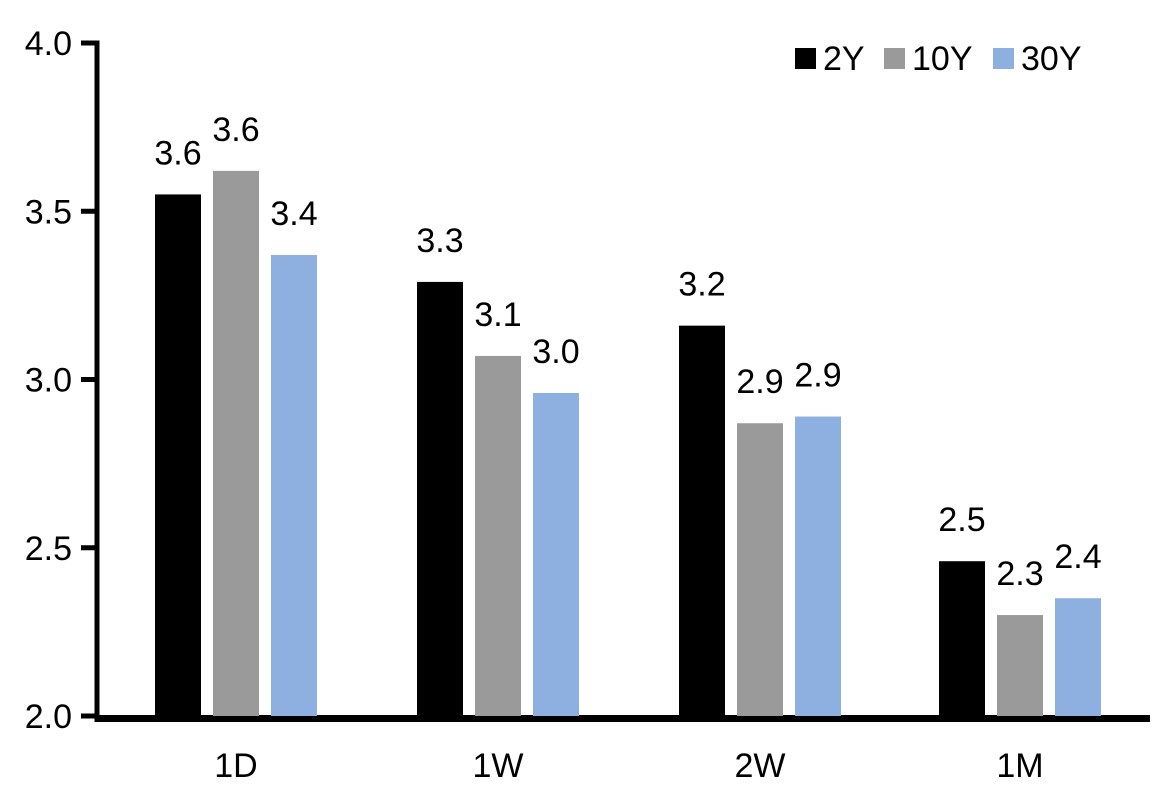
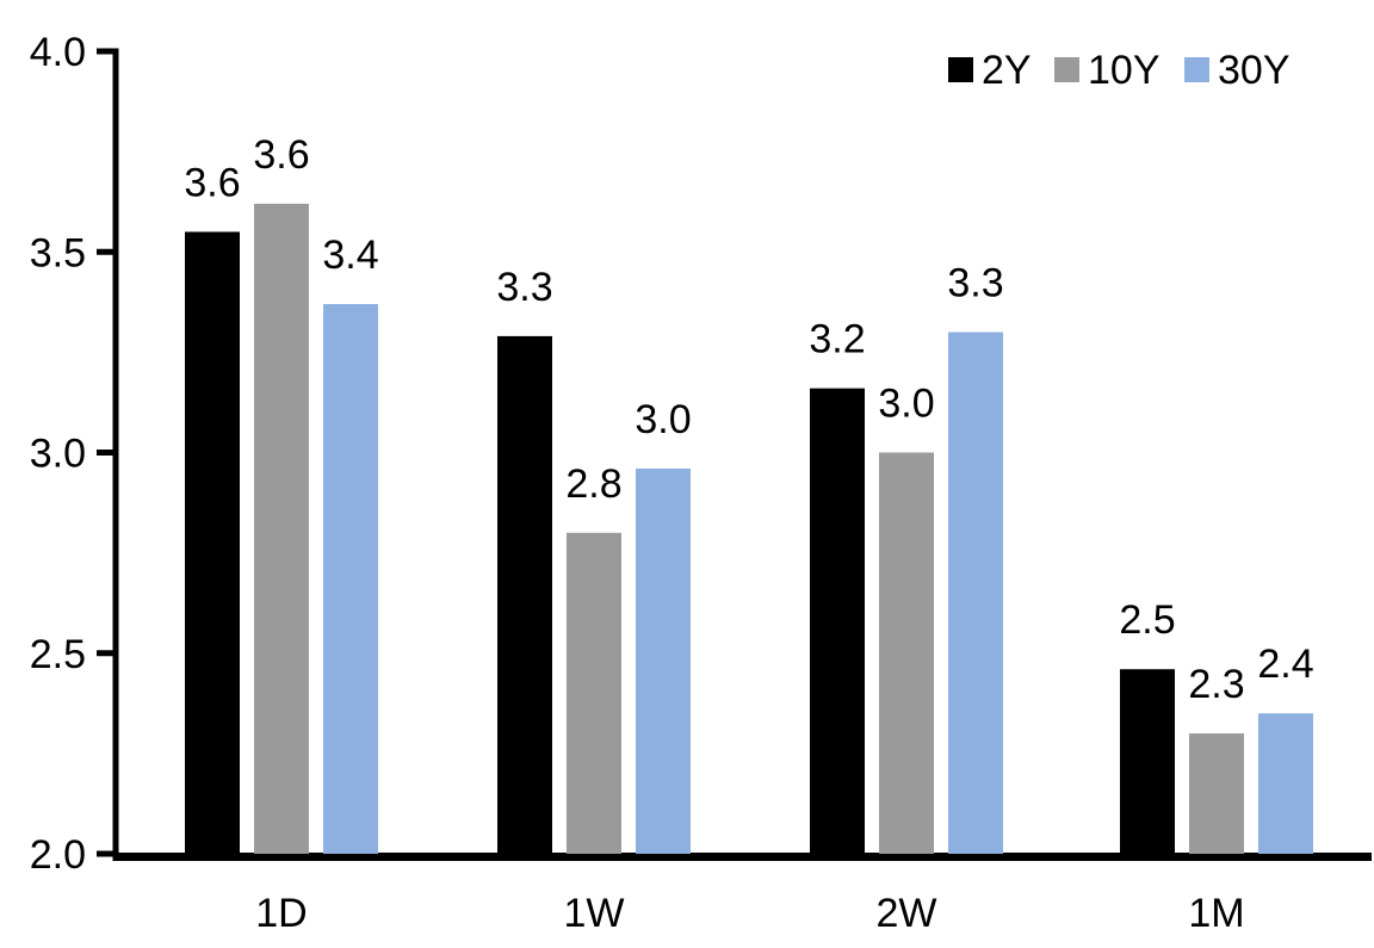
10Y/1W: 3.1 -> 2.8
10Y/2W: 2.9 -> 3.0
30Y/2W: 2.9 -> 3.3
